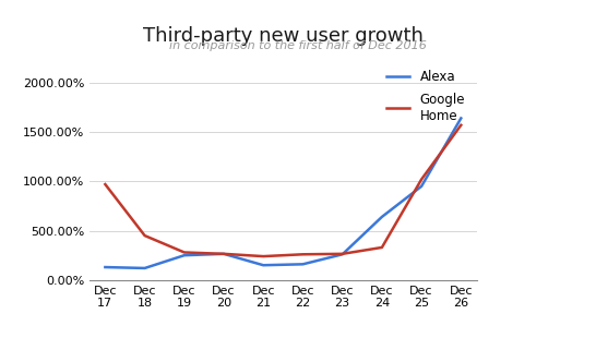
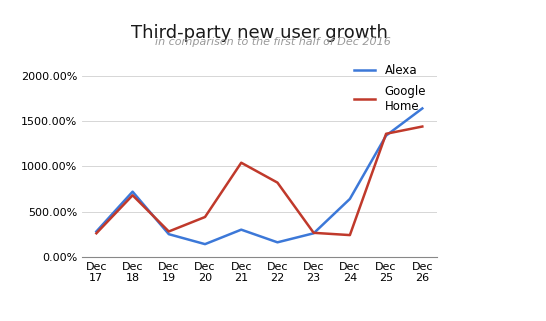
Alexa/Dec 17: 130% -> 280%
Google Home/Dec 17: 970% -> 260%
Alexa/Dec 18: 120% -> 720%
Google Home/Dec 18: 450% -> 680%
Alexa/Dec 20: 260% -> 140%
Google Home/Dec 20: 260% -> 440%
Alexa/Dec 21: 150% -> 300%
Google Home/Dec 21: 240% -> 1040%
Google Home/Dec 22: 260% -> 820%
Google Home/Dec 24: 330% -> 240%
Alexa/Dec 25: 950% -> 1340%
Google Home/Dec 25: 1020% -> 1360%
Google Home/Dec 26: 1570% -> 1440%
